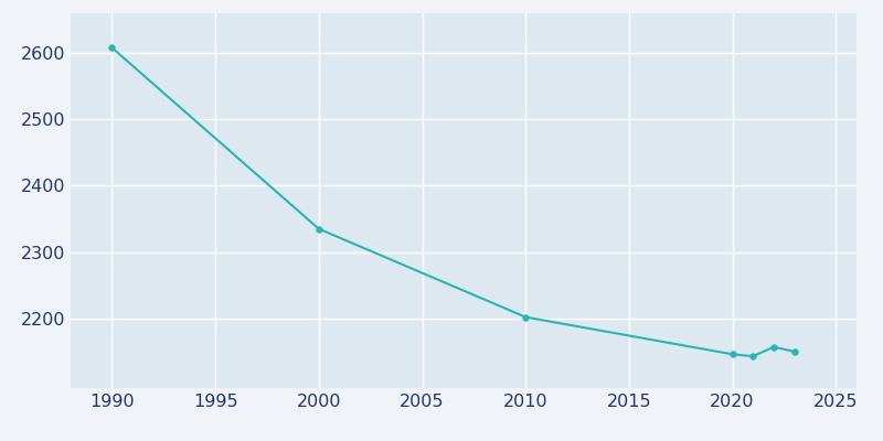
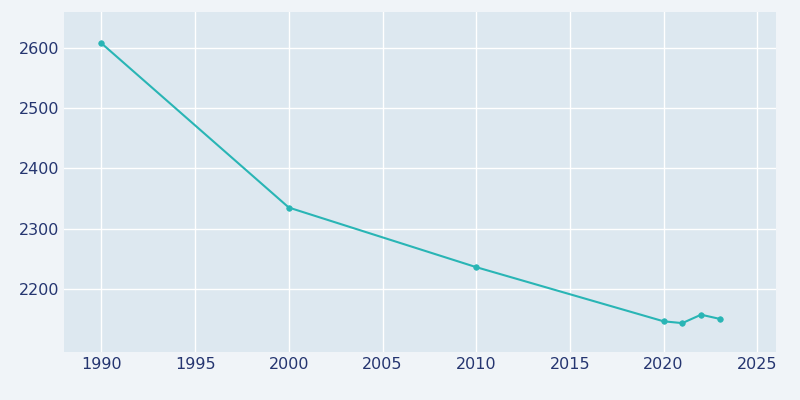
2010: 2202 -> 2236
